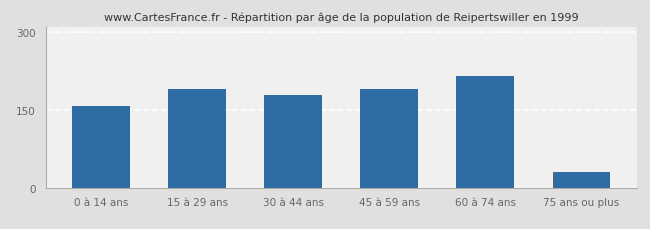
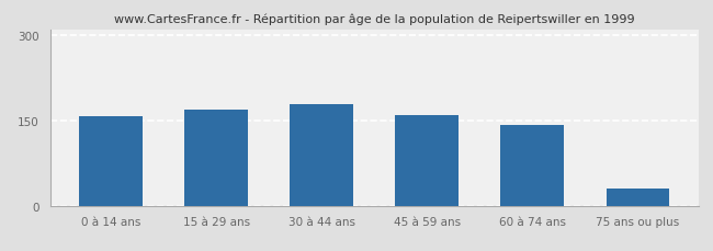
15 à 29 ans: 190 -> 168
45 à 59 ans: 190 -> 160
60 à 74 ans: 214 -> 142
